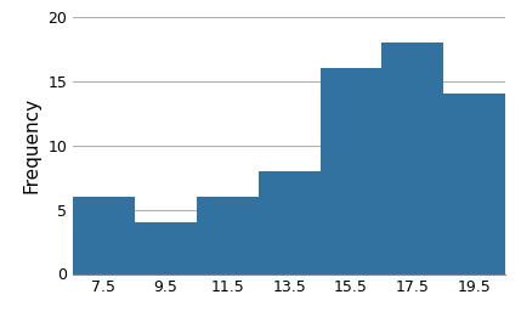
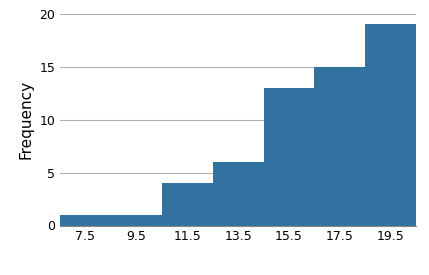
7.5: 6 -> 1
9.5: 4 -> 1
11.5: 6 -> 4
13.5: 8 -> 6
15.5: 16 -> 13
17.5: 18 -> 15
19.5: 14 -> 19
